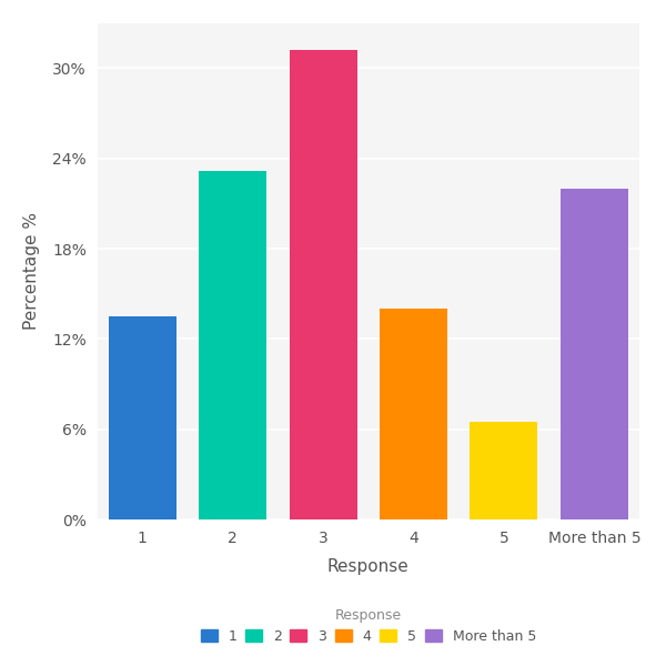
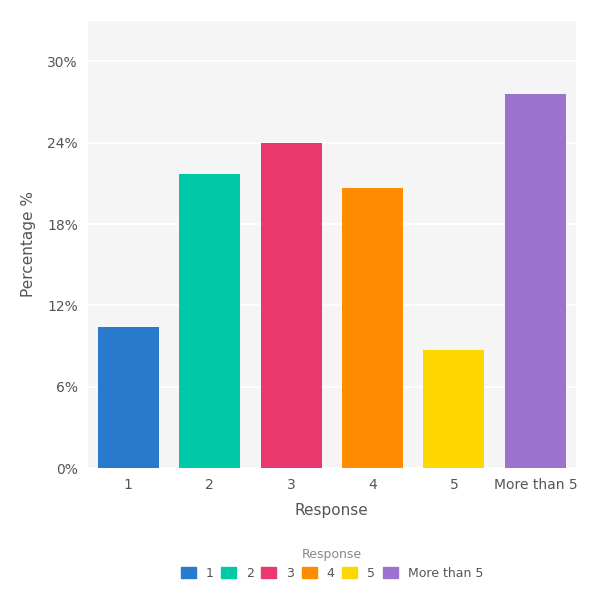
1: 13.5% -> 10.4%
2: 23.2% -> 21.7%
3: 31.2% -> 24.0%
4: 14.0% -> 20.7%
5: 6.5% -> 8.7%
More than 5: 22.0% -> 27.6%
